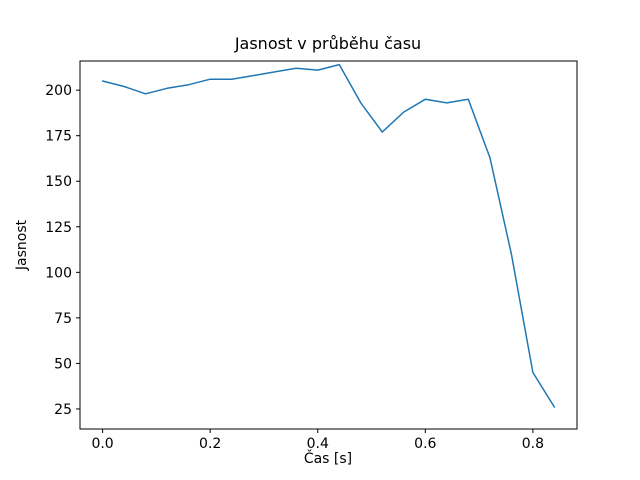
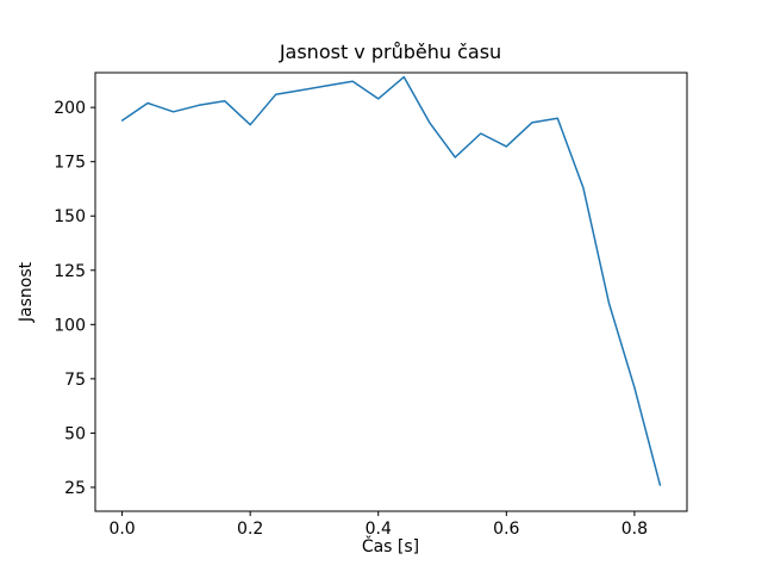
0.0: 205 -> 194
0.2: 206 -> 192
0.4: 211 -> 204
0.6: 195 -> 182
0.8: 45 -> 71
